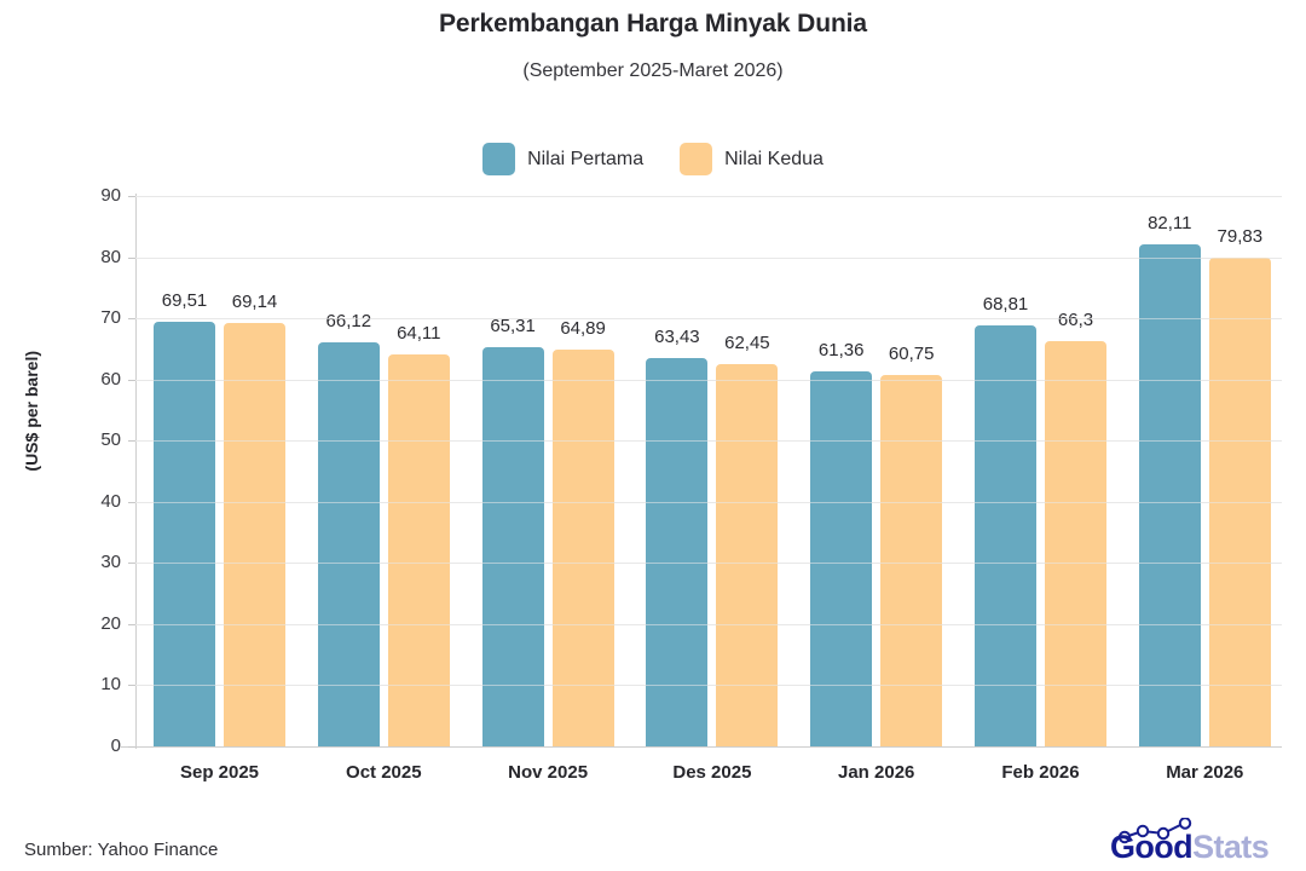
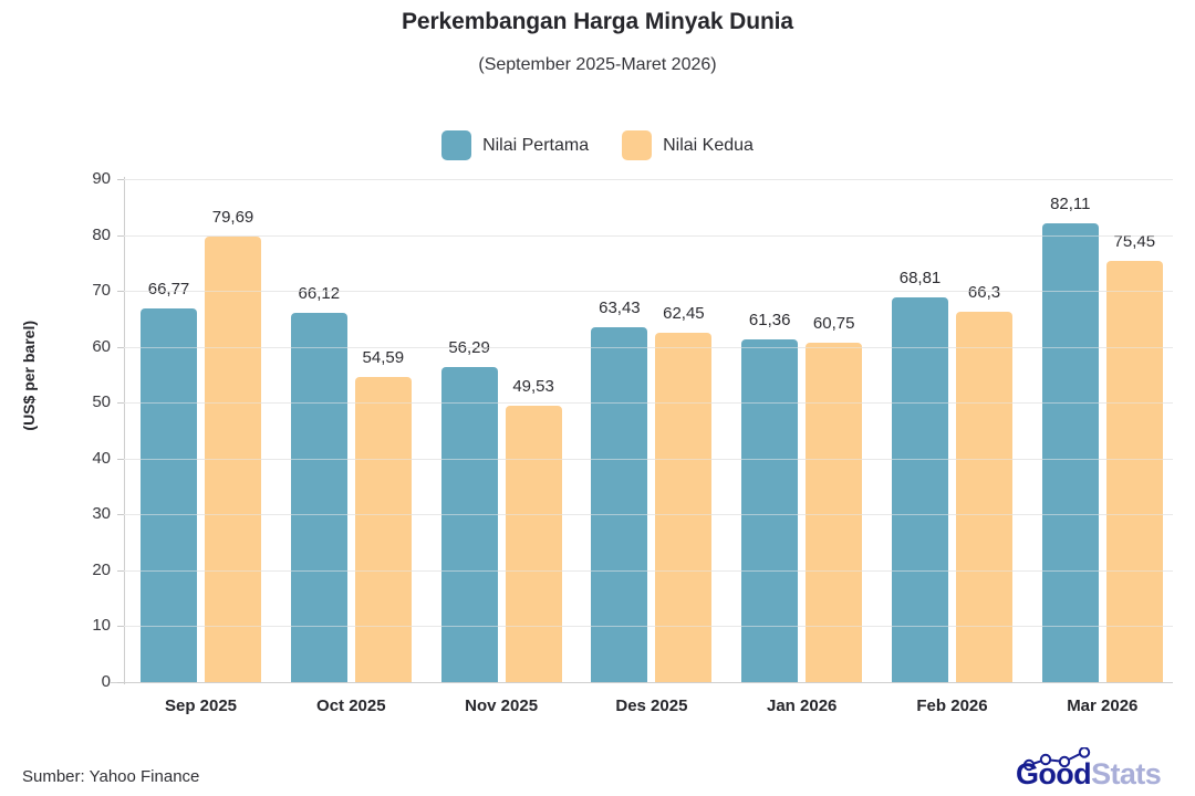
Nilai Pertama/Sep 2025: 69,51 -> 66,77
Nilai Kedua/Sep 2025: 69,14 -> 79,69
Nilai Kedua/Oct 2025: 64,11 -> 54,59
Nilai Pertama/Nov 2025: 65,31 -> 56,29
Nilai Kedua/Nov 2025: 64,89 -> 49,53
Nilai Kedua/Mar 2026: 79,83 -> 75,45
